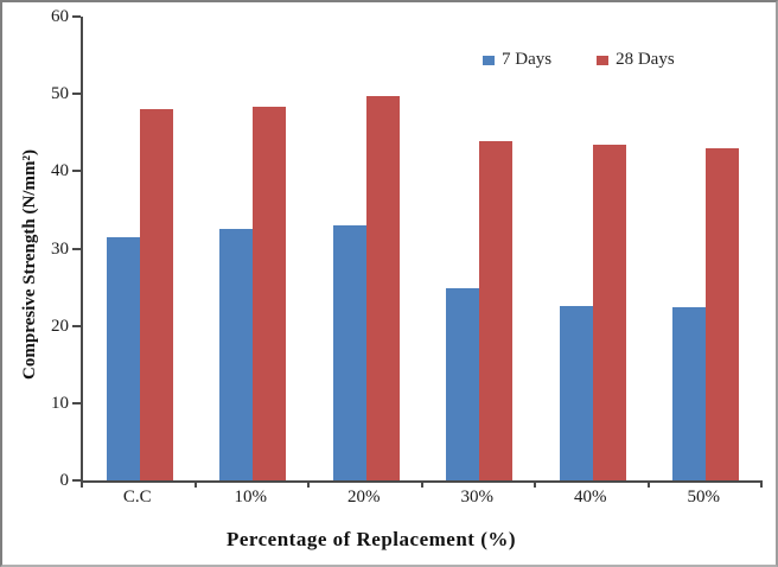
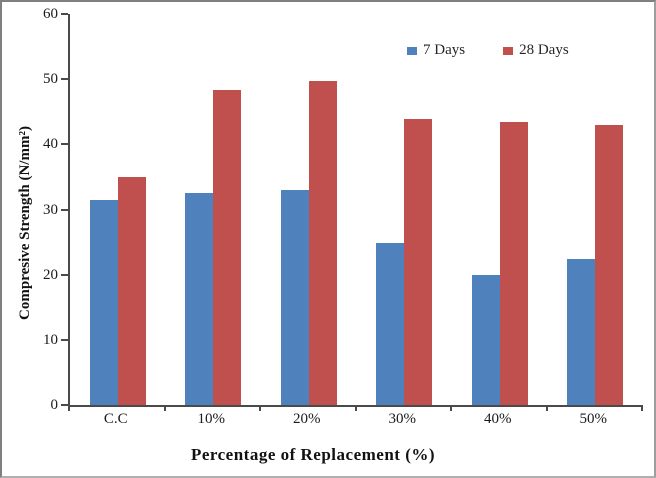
28 Days/C.C: 48 -> 35
7 Days/40%: 23 -> 20
